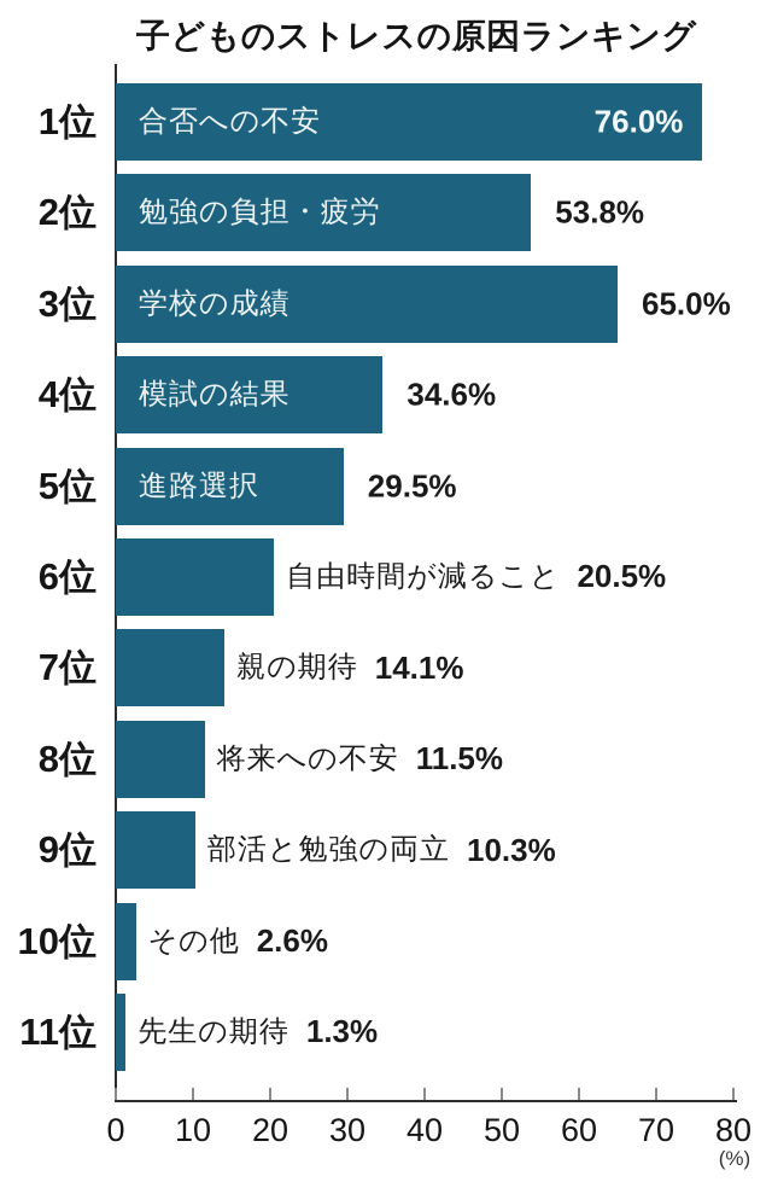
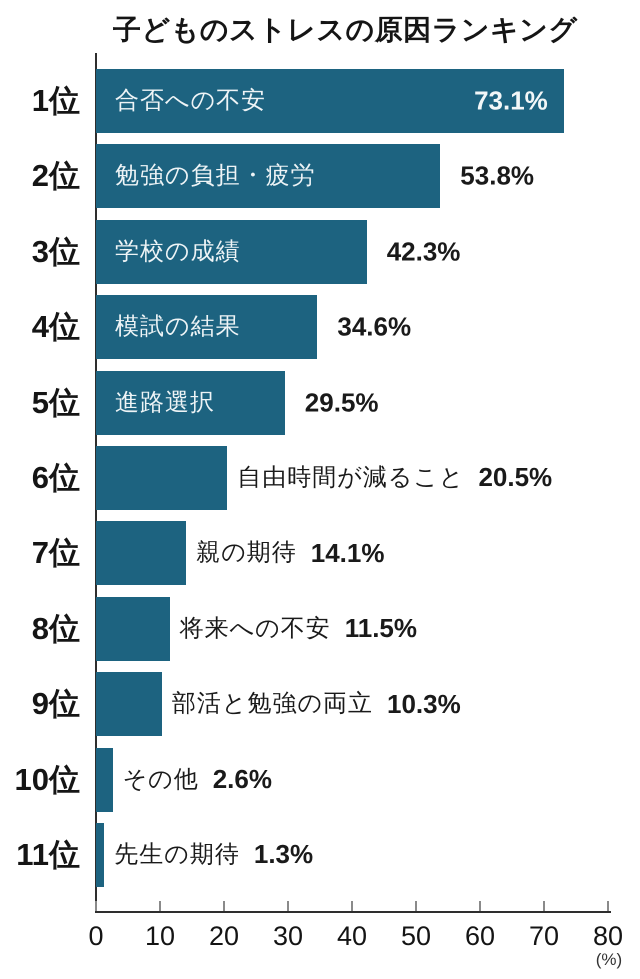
1位: 76.0% -> 73.1%
3位: 65.0% -> 42.3%
